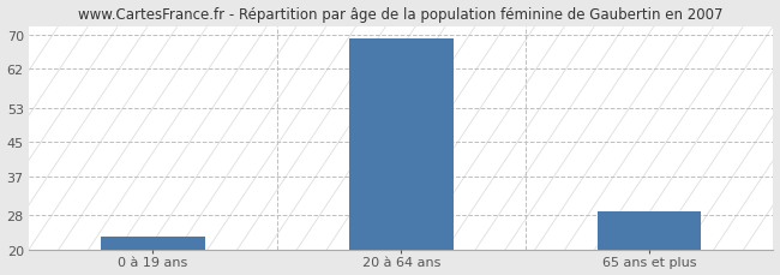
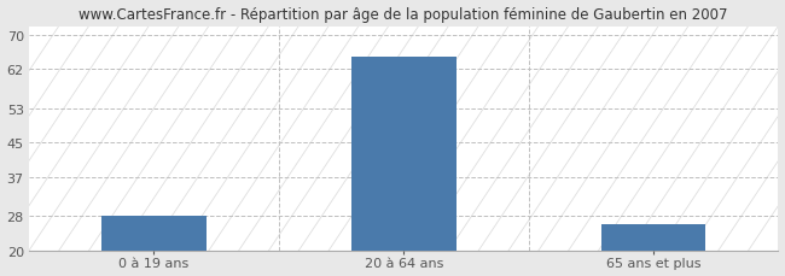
0 à 19 ans: 23 -> 28
20 à 64 ans: 69 -> 65
65 ans et plus: 29 -> 26
